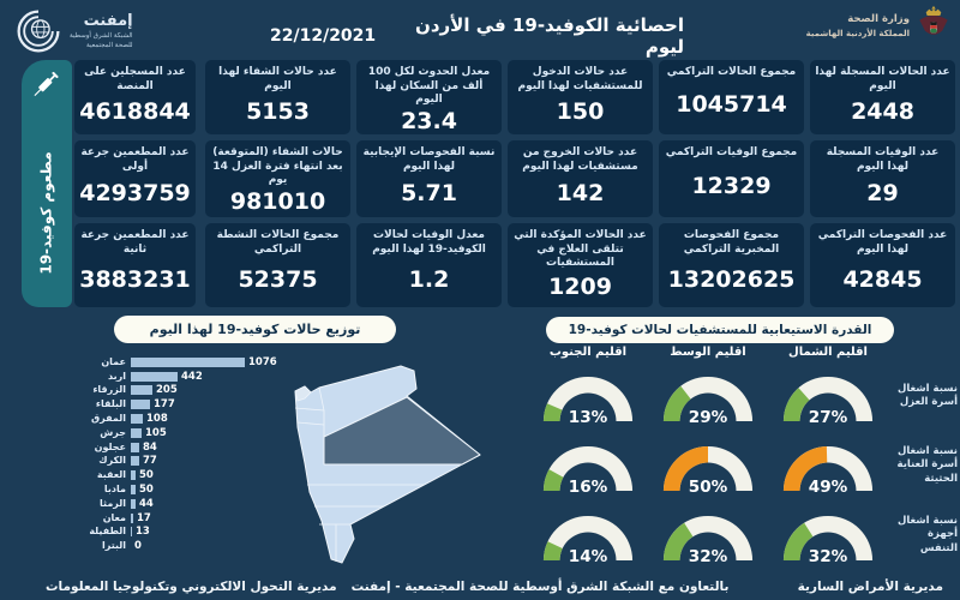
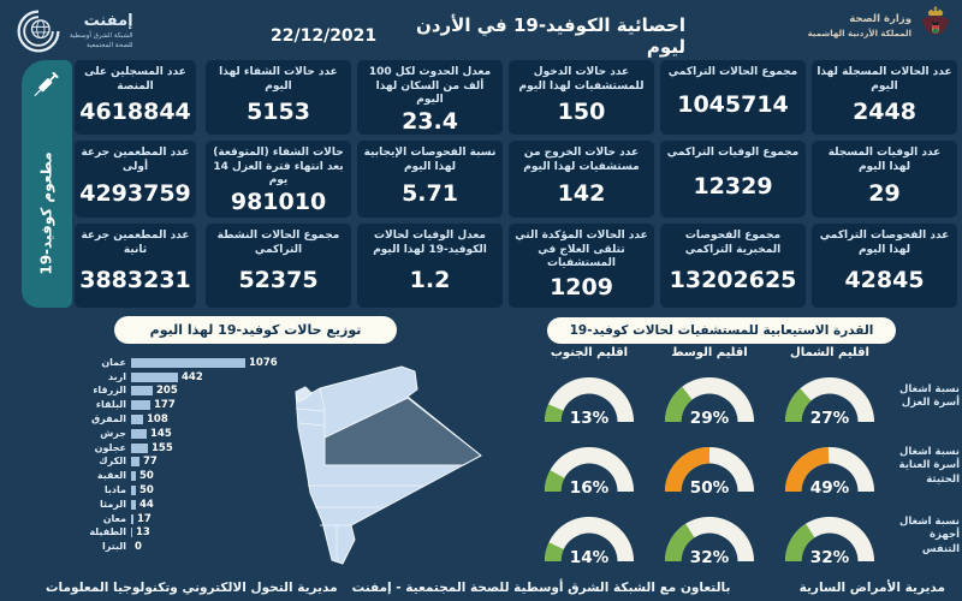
توزيع حالات كوفيد-19 لهذا اليوم/جرش: 105 -> 145
توزيع حالات كوفيد-19 لهذا اليوم/عجلون: 84 -> 155
